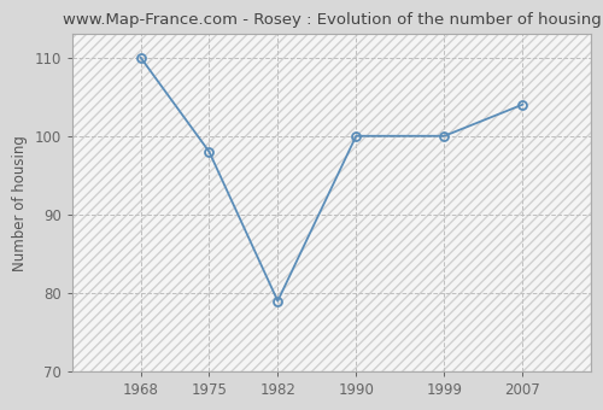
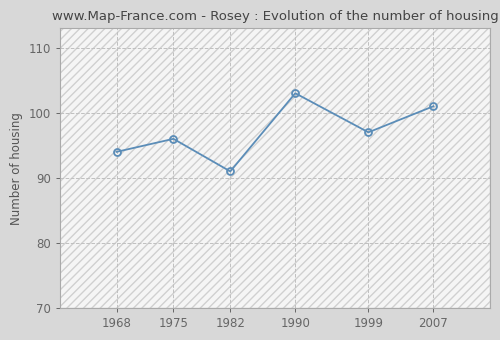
1968: 110 -> 94
1975: 98 -> 96
1982: 79 -> 91
1990: 100 -> 103
1999: 100 -> 97
2007: 104 -> 101
